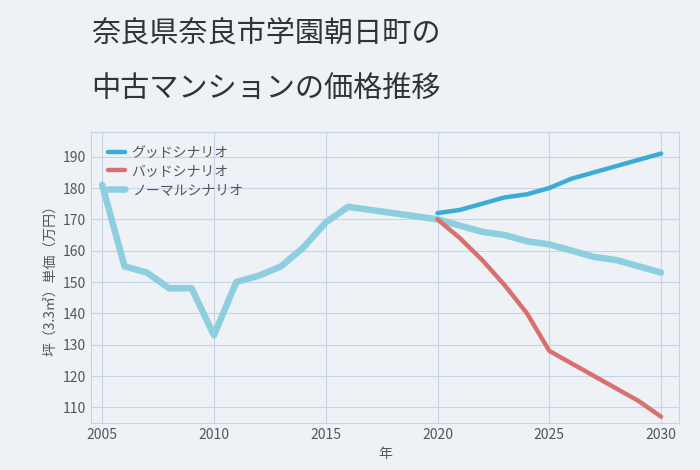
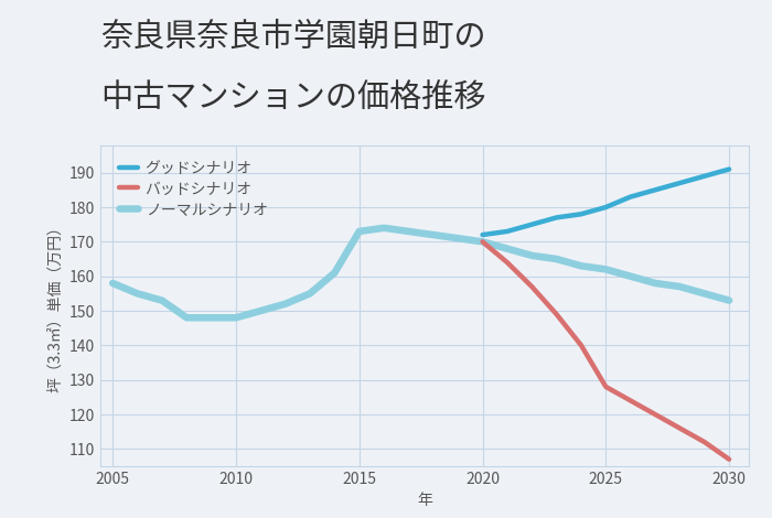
ノーマルシナリオ/2005: 181 -> 158
ノーマルシナリオ/2010: 133 -> 148
ノーマルシナリオ/2015: 169 -> 173
